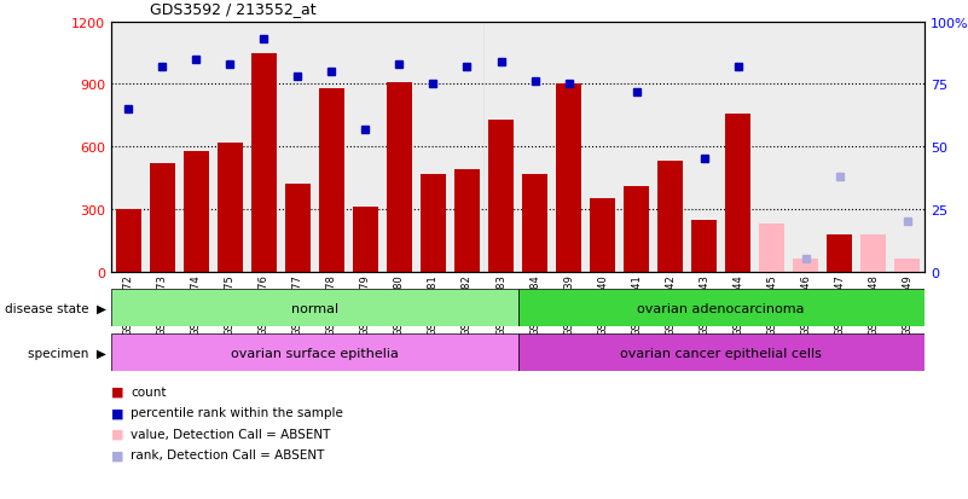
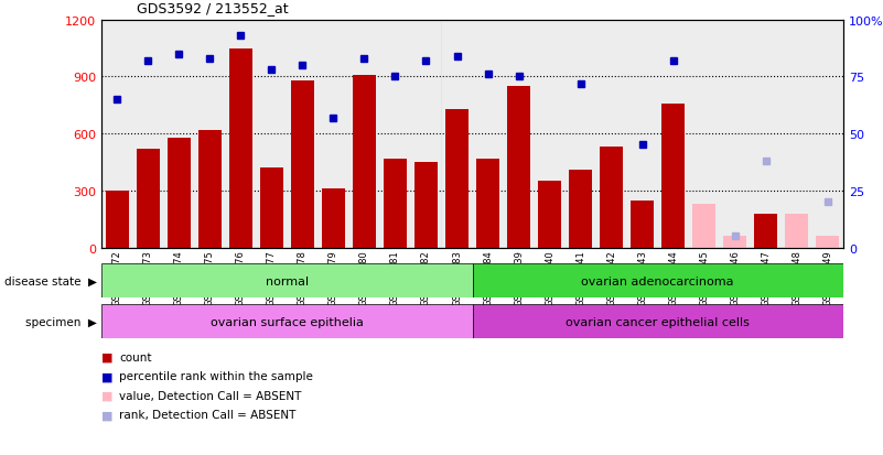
GSM359982: 490 -> 450
GSM360039: 900 -> 850
